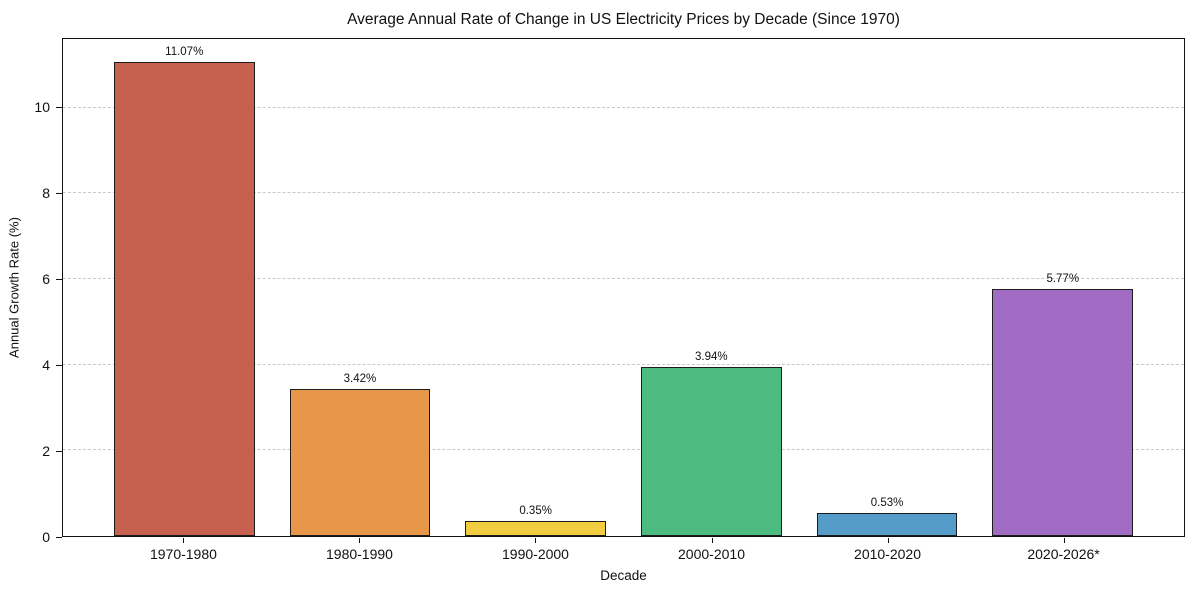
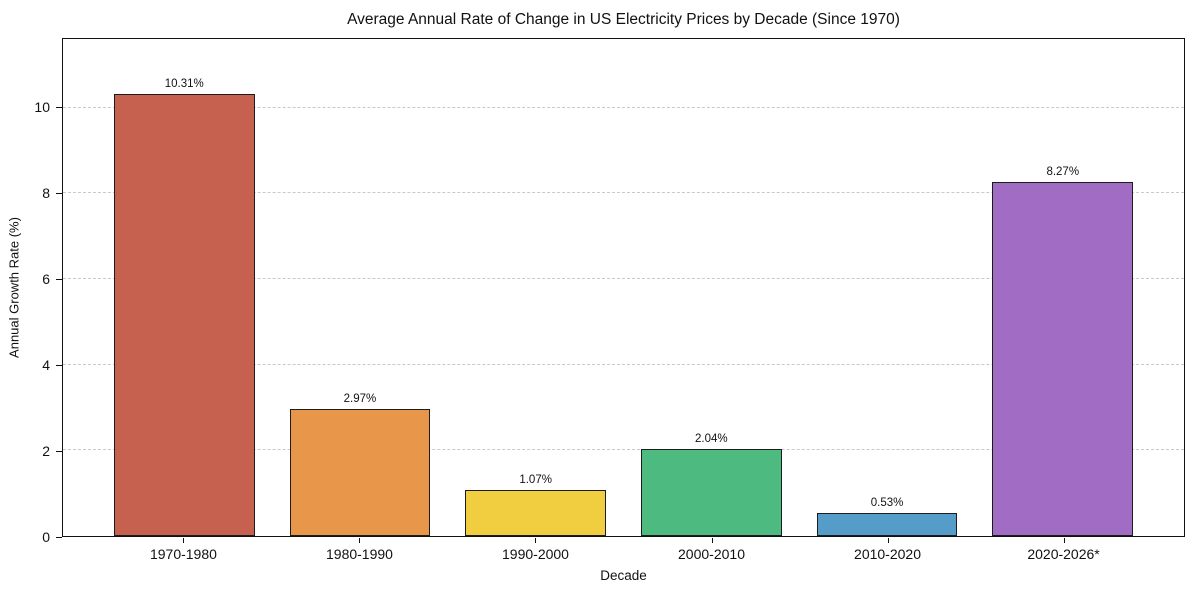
1970-1980: 11.07% -> 10.31%
1980-1990: 3.42% -> 2.97%
1990-2000: 0.35% -> 1.07%
2000-2010: 3.94% -> 2.04%
2020-2026*: 5.77% -> 8.27%
